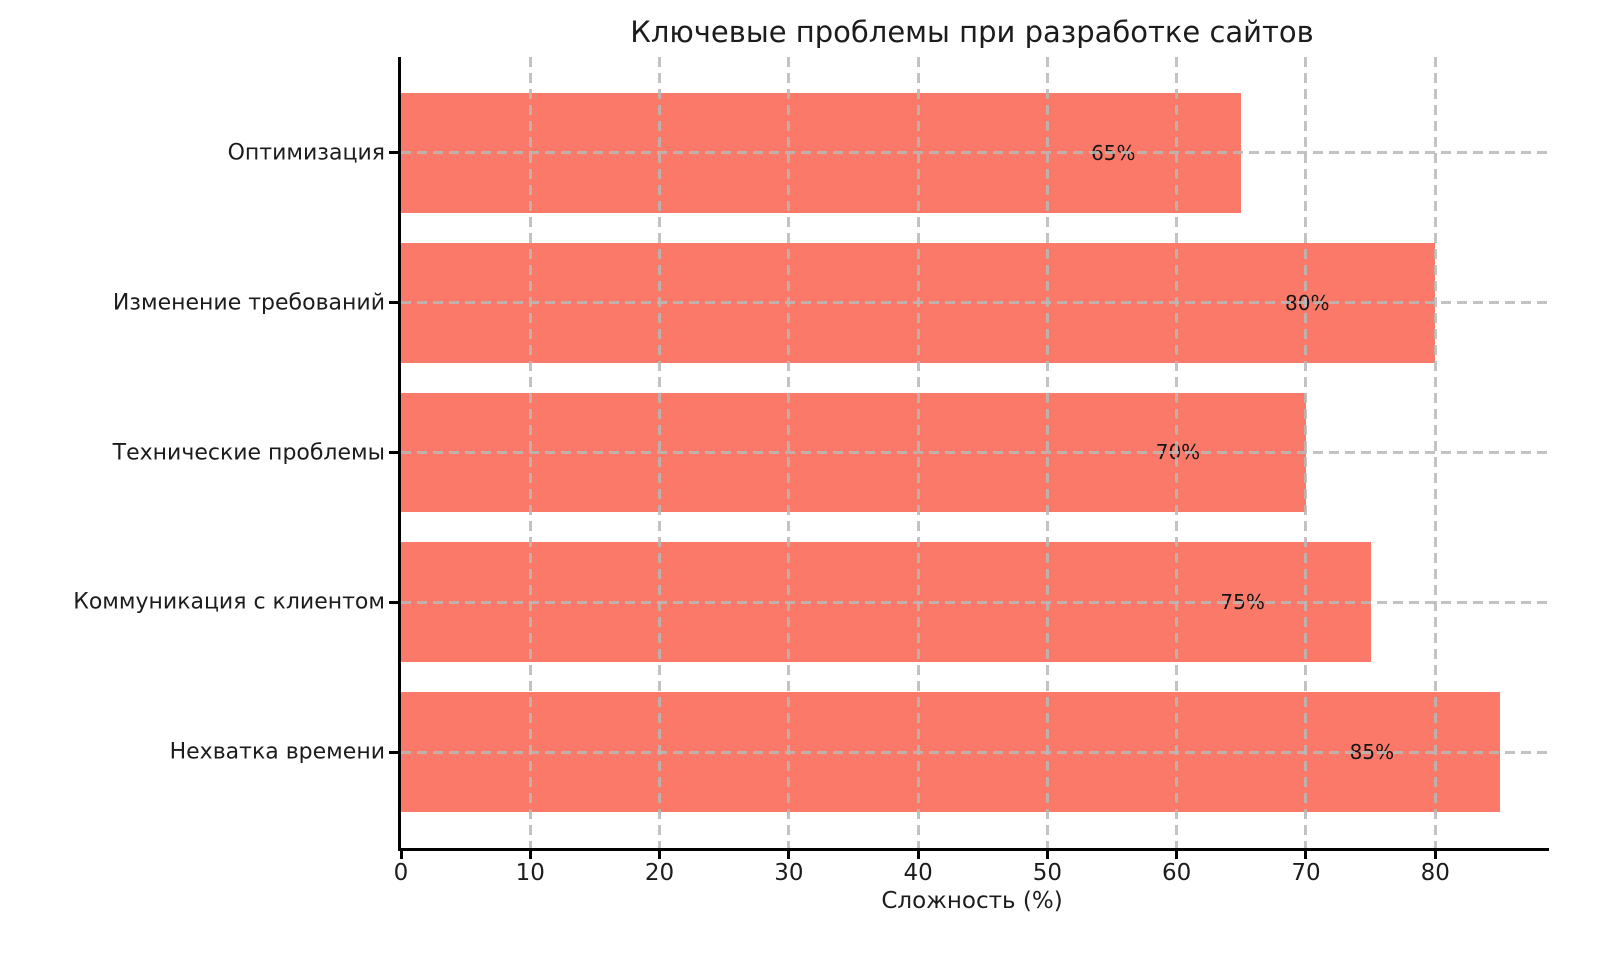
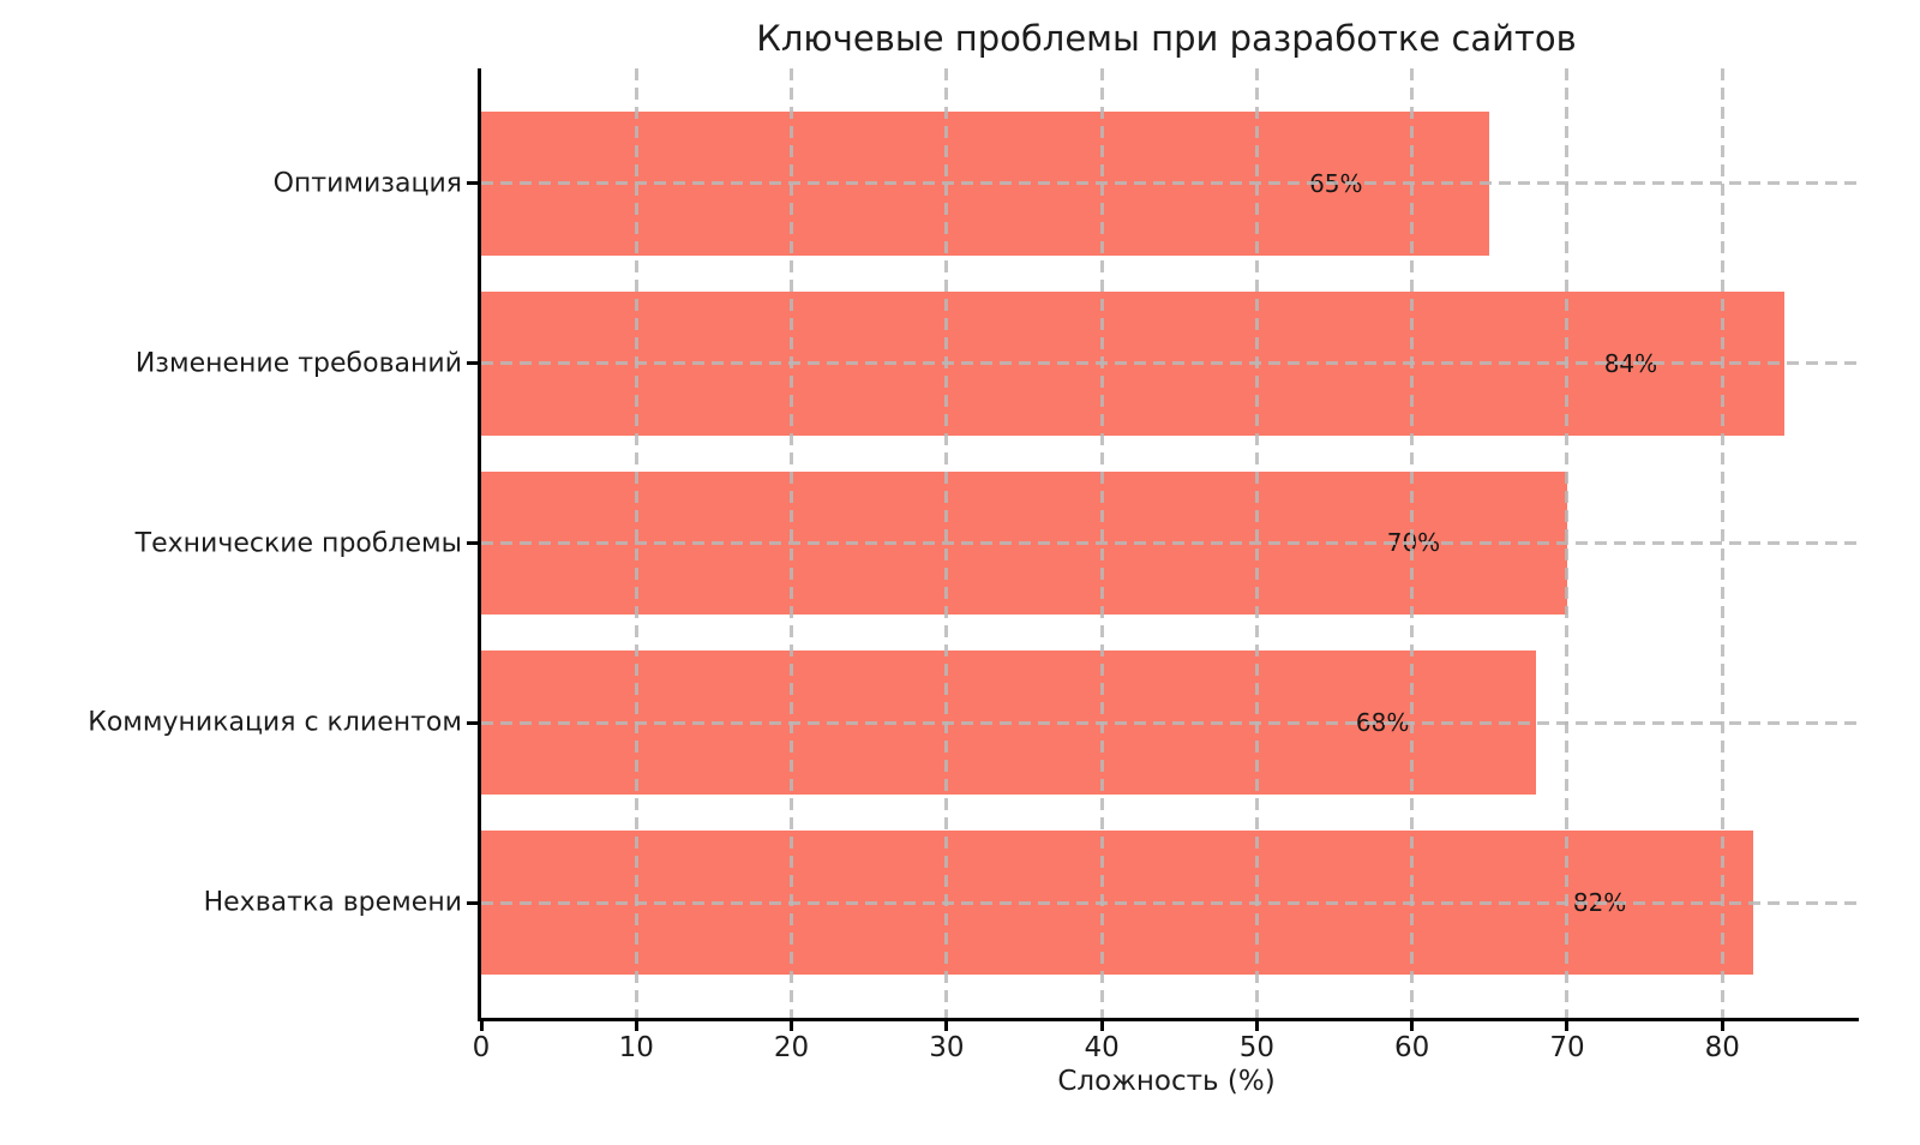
Изменение требований: 80% -> 84%
Коммуникация с клиентом: 75% -> 68%
Нехватка времени: 85% -> 82%
